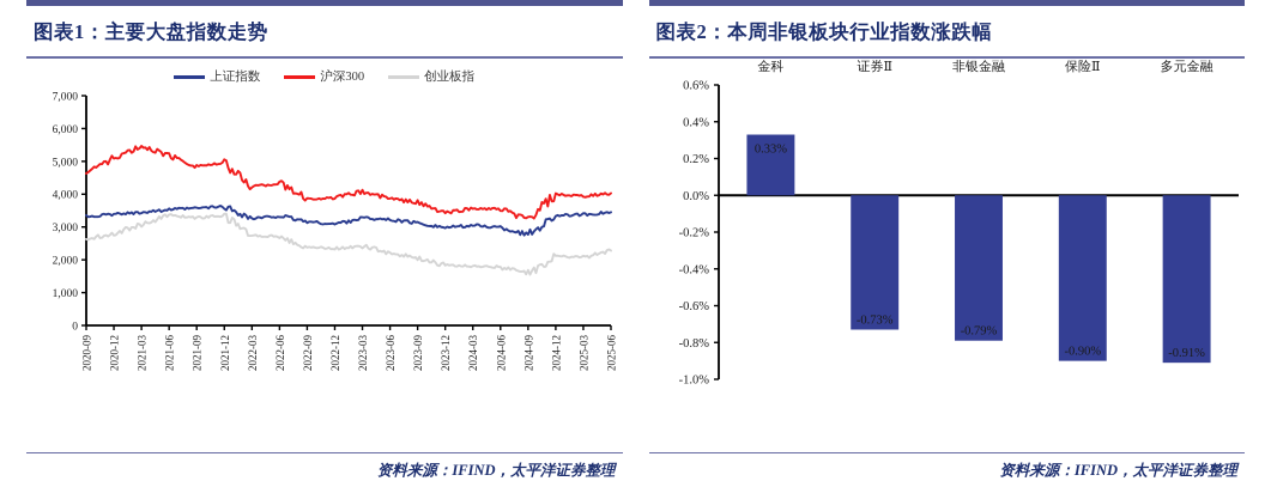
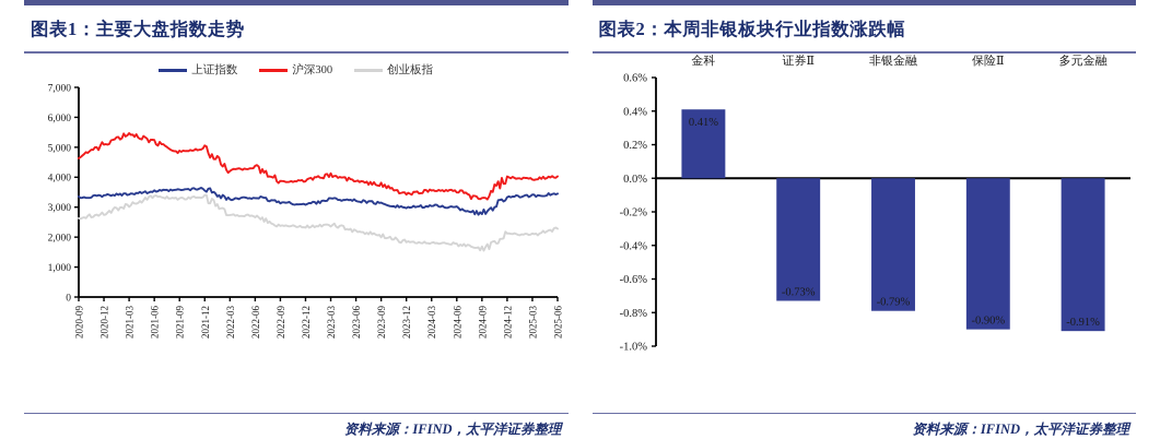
图表2：本周非银板块行业指数涨跌幅/金科: 0.33% -> 0.41%
